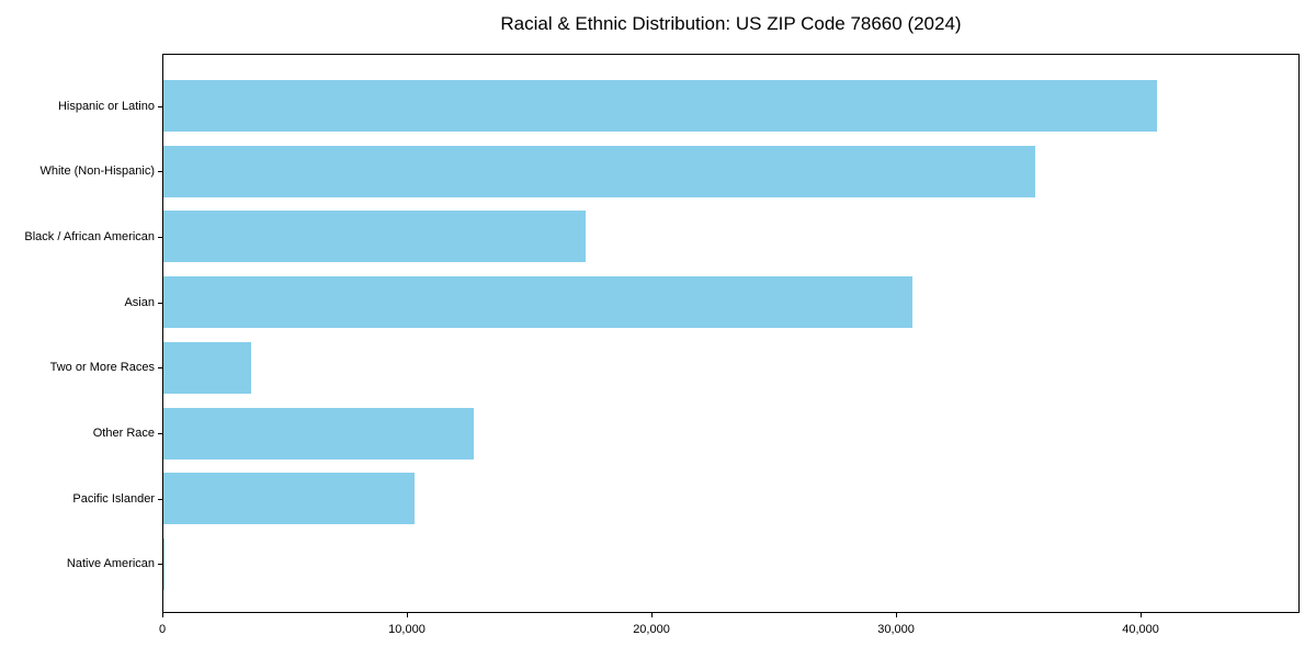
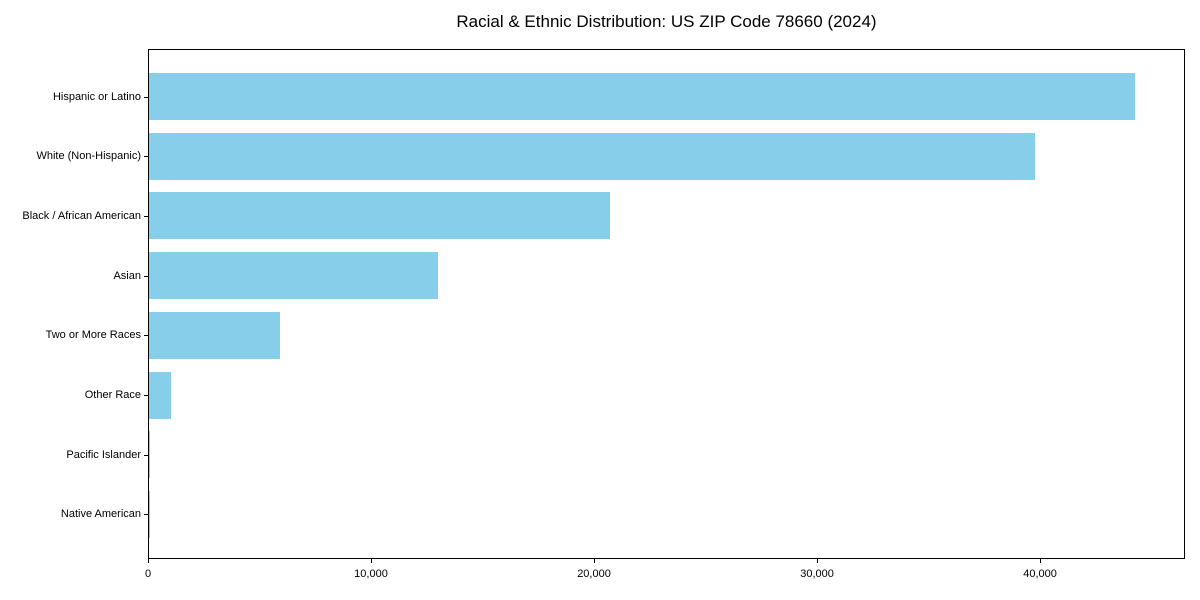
Hispanic or Latino: 40700 -> 44300
White (Non-Hispanic): 35700 -> 39800
Black / African American: 17300 -> 20700
Asian: 30700 -> 13000
Two or More Races: 3600 -> 5900
Other Race: 12700 -> 1000
Pacific Islander: 10300 -> 100
